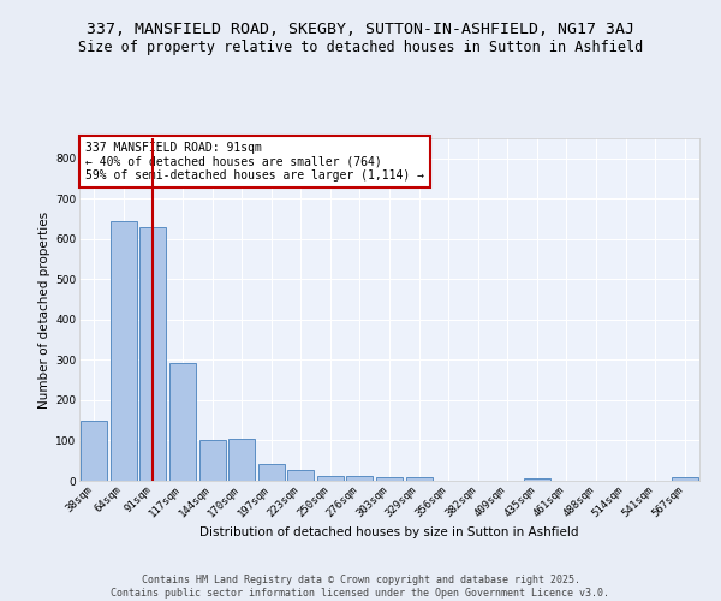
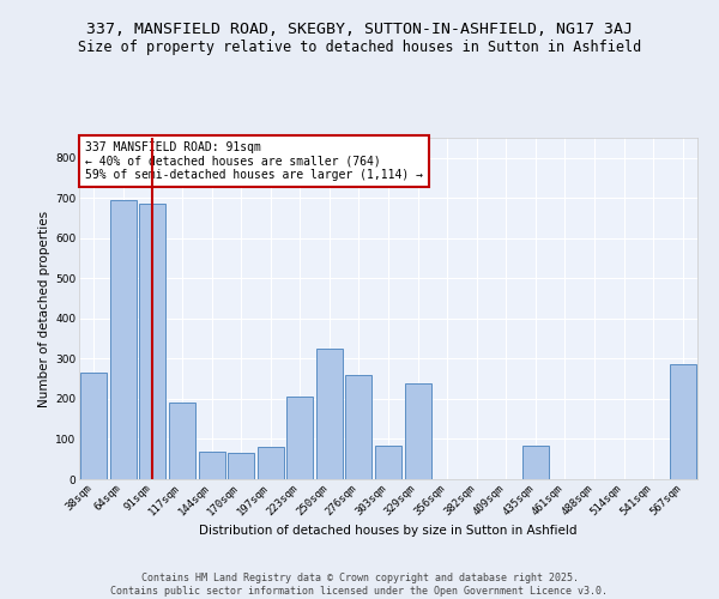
38sqm: 150 -> 265
64sqm: 645 -> 695
91sqm: 630 -> 685
117sqm: 293 -> 190
144sqm: 100 -> 70
170sqm: 103 -> 65
197sqm: 42 -> 80
223sqm: 28 -> 205
250sqm: 12 -> 325
276sqm: 12 -> 260
303sqm: 10 -> 85
329sqm: 10 -> 240
435sqm: 5 -> 85
567sqm: 8 -> 285
